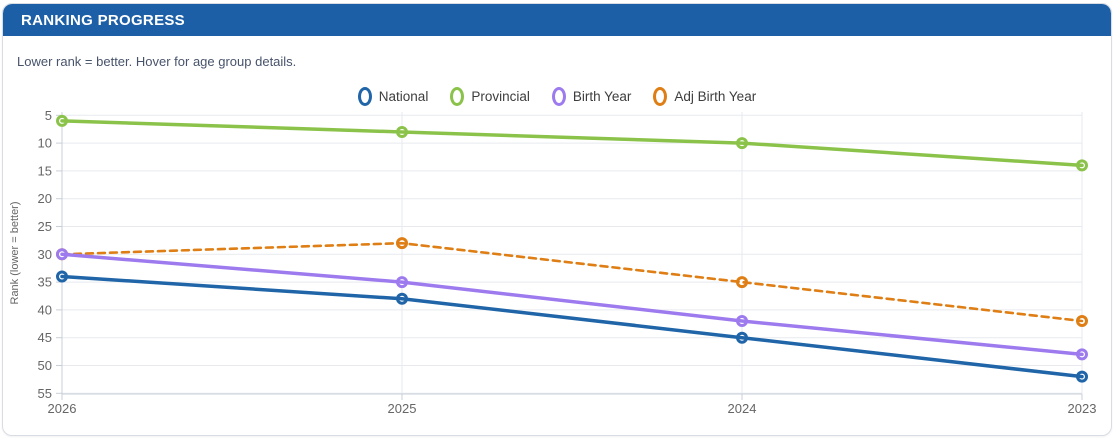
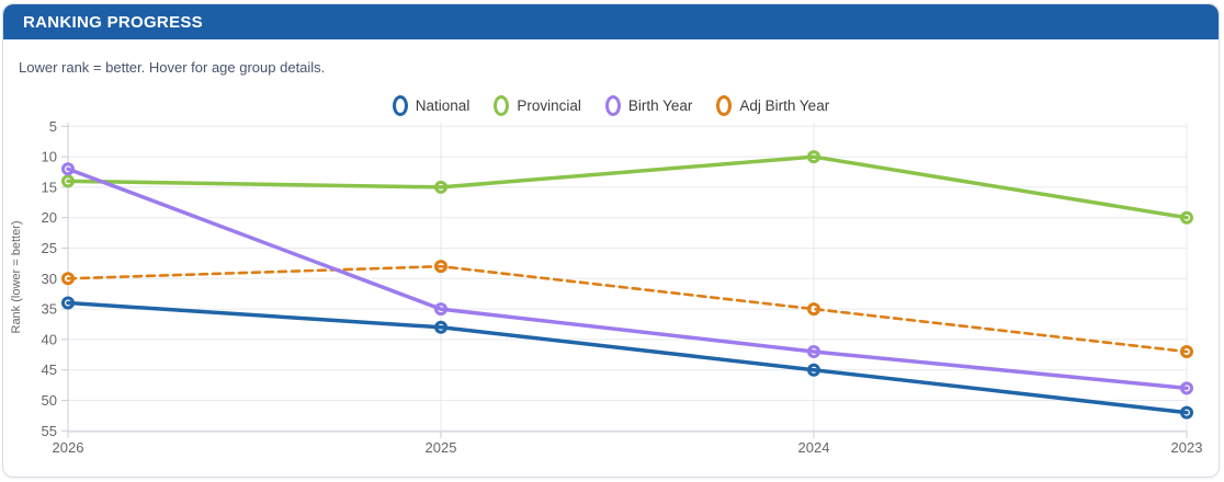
Provincial/2026: 6 -> 14
Birth Year/2026: 30 -> 12
Provincial/2025: 8 -> 15
Provincial/2023: 14 -> 20
